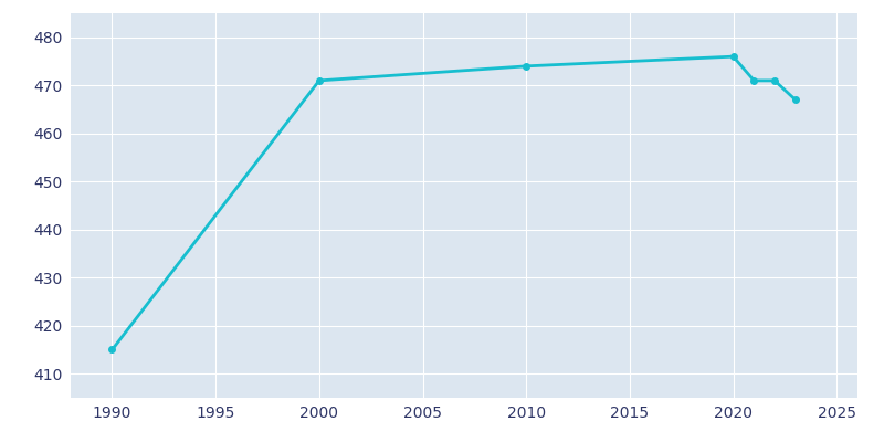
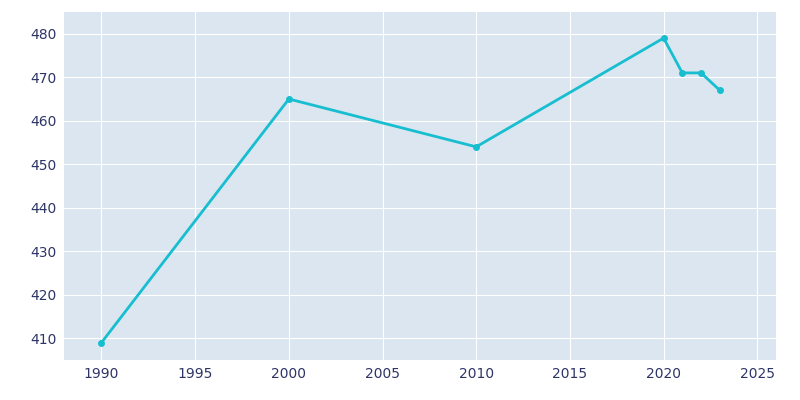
1990: 415 -> 409
2000: 471 -> 465
2010: 474 -> 454
2020: 476 -> 479
